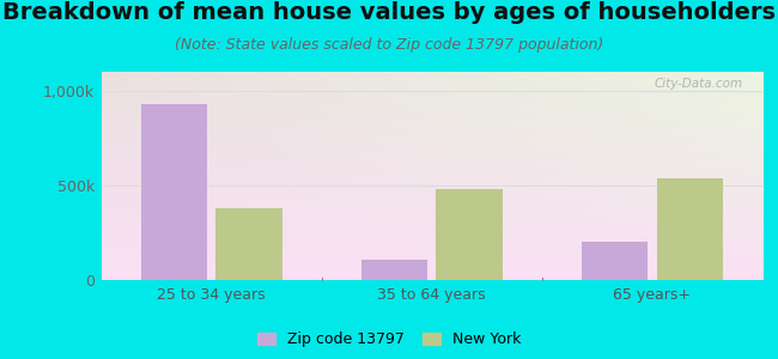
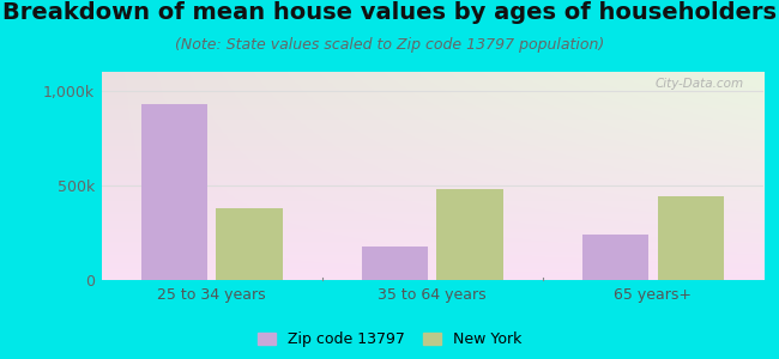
Zip code 13797/35 to 64 years: 110k -> 180k
Zip code 13797/65 years+: 200k -> 240k
New York/65 years+: 540k -> 440k
